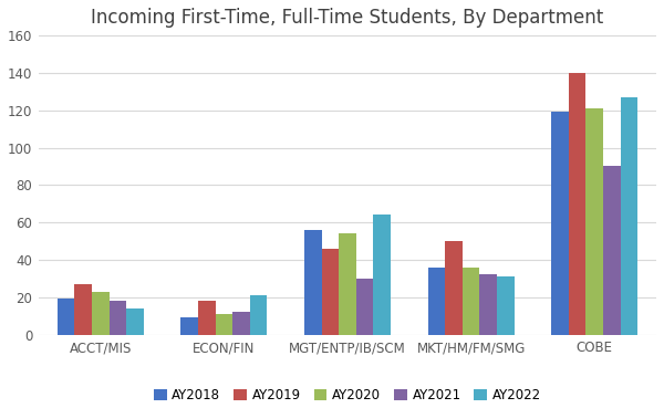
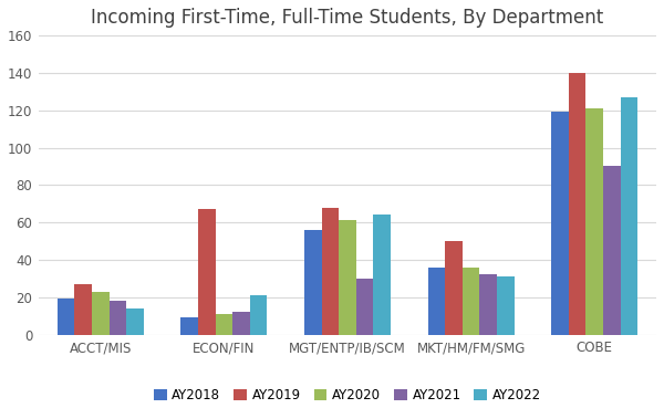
AY2019/ECON/FIN: 18 -> 67
AY2019/MGT/ENTP/IB/SCM: 46 -> 68
AY2020/MGT/ENTP/IB/SCM: 54 -> 61
